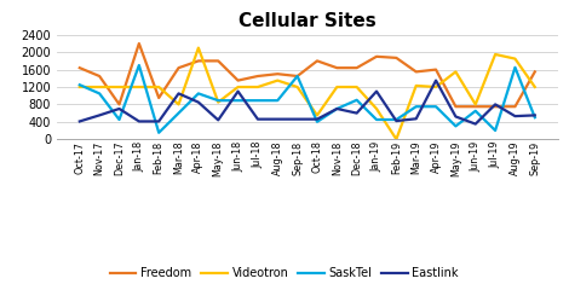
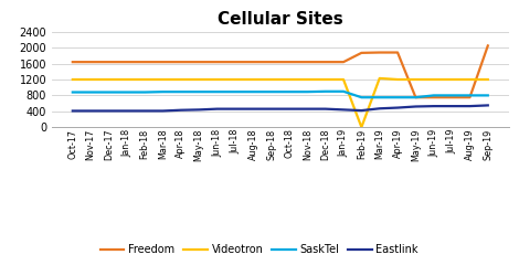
SaskTel/Oct-17: 1250 -> 880
Freedom/Nov-17: 1450 -> 1640
SaskTel/Nov-17: 1050 -> 880
Eastlink/Nov-17: 550 -> 410
Freedom/Dec-17: 800 -> 1640
SaskTel/Dec-17: 450 -> 880
Eastlink/Dec-17: 700 -> 410
Freedom/Jan-18: 2200 -> 1640
SaskTel/Jan-18: 1700 -> 880
Freedom/Feb-18: 950 -> 1640
SaskTel/Feb-18: 150 -> 880
Videotron/Mar-18: 800 -> 1200
SaskTel/Mar-18: 600 -> 890
Eastlink/Mar-18: 1050 -> 410
Freedom/Apr-18: 1800 -> 1640
Videotron/Apr-18: 2100 -> 1200
SaskTel/Apr-18: 1050 -> 890
Eastlink/Apr-18: 850 -> 430
Freedom/May-18: 1800 -> 1640
Videotron/May-18: 850 -> 1200
Freedom/Jun-18: 1350 -> 1640
Eastlink/Jun-18: 1100 -> 460
Freedom/Jul-18: 1450 -> 1640
Freedom/Aug-18: 1500 -> 1640
Videotron/Aug-18: 1350 -> 1200
Freedom/Sep-18: 1450 -> 1640
SaskTel/Sep-18: 1450 -> 890
Freedom/Oct-18: 1800 -> 1640
Videotron/Oct-18: 550 -> 1200
SaskTel/Oct-18: 400 -> 890
SaskTel/Nov-18: 700 -> 890
Eastlink/Nov-18: 700 -> 460
Eastlink/Dec-18: 600 -> 460
Freedom/Jan-19: 1900 -> 1640
Videotron/Jan-19: 700 -> 1200
SaskTel/Jan-19: 450 -> 900
Eastlink/Jan-19: 1100 -> 440
SaskTel/Feb-19: 450 -> 750
Freedom/Mar-19: 1550 -> 1880
Freedom/Apr-19: 1600 -> 1880
Eastlink/Apr-19: 1350 -> 490
Videotron/May-19: 1550 -> 1200
SaskTel/May-19: 300 -> 750
Videotron/Jun-19: 800 -> 1200
SaskTel/Jun-19: 650 -> 800
Eastlink/Jun-19: 350 -> 530
Videotron/Jul-19: 1950 -> 1200
SaskTel/Jul-19: 200 -> 800
Eastlink/Jul-19: 800 -> 530
Videotron/Aug-19: 1850 -> 1200
SaskTel/Aug-19: 1650 -> 800
Freedom/Sep-19: 1550 -> 2050
SaskTel/Sep-19: 500 -> 800
